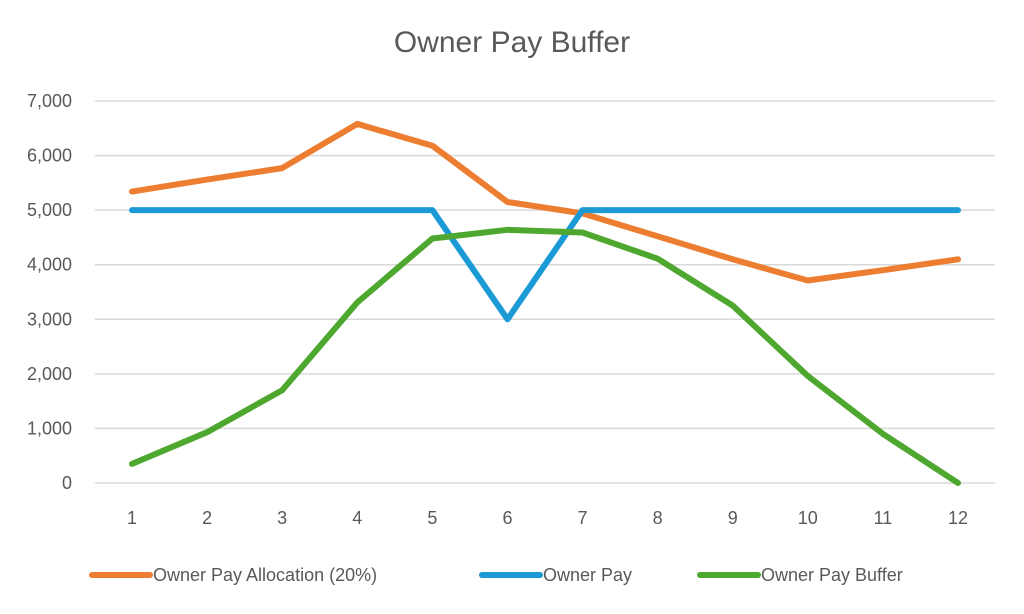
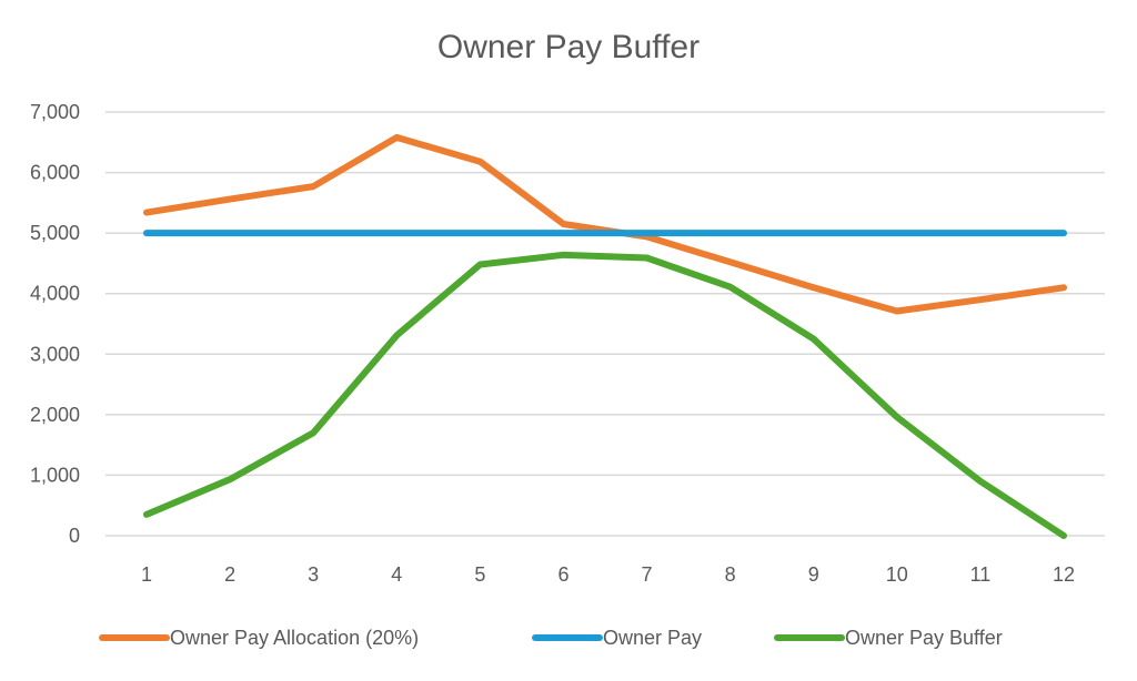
Owner Pay/6: 3000 -> 5000
